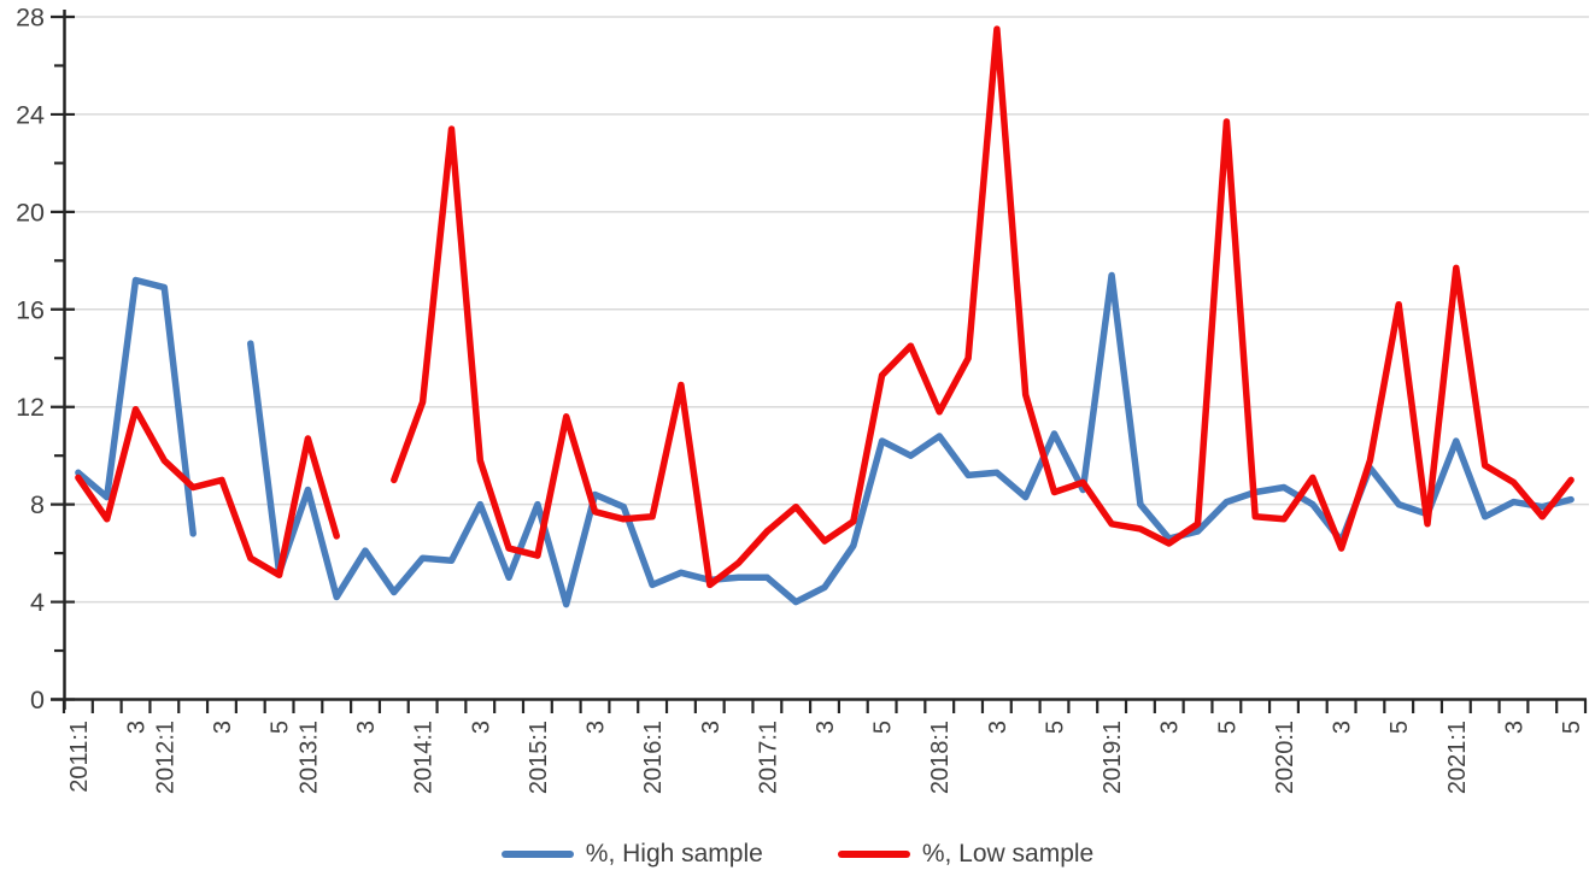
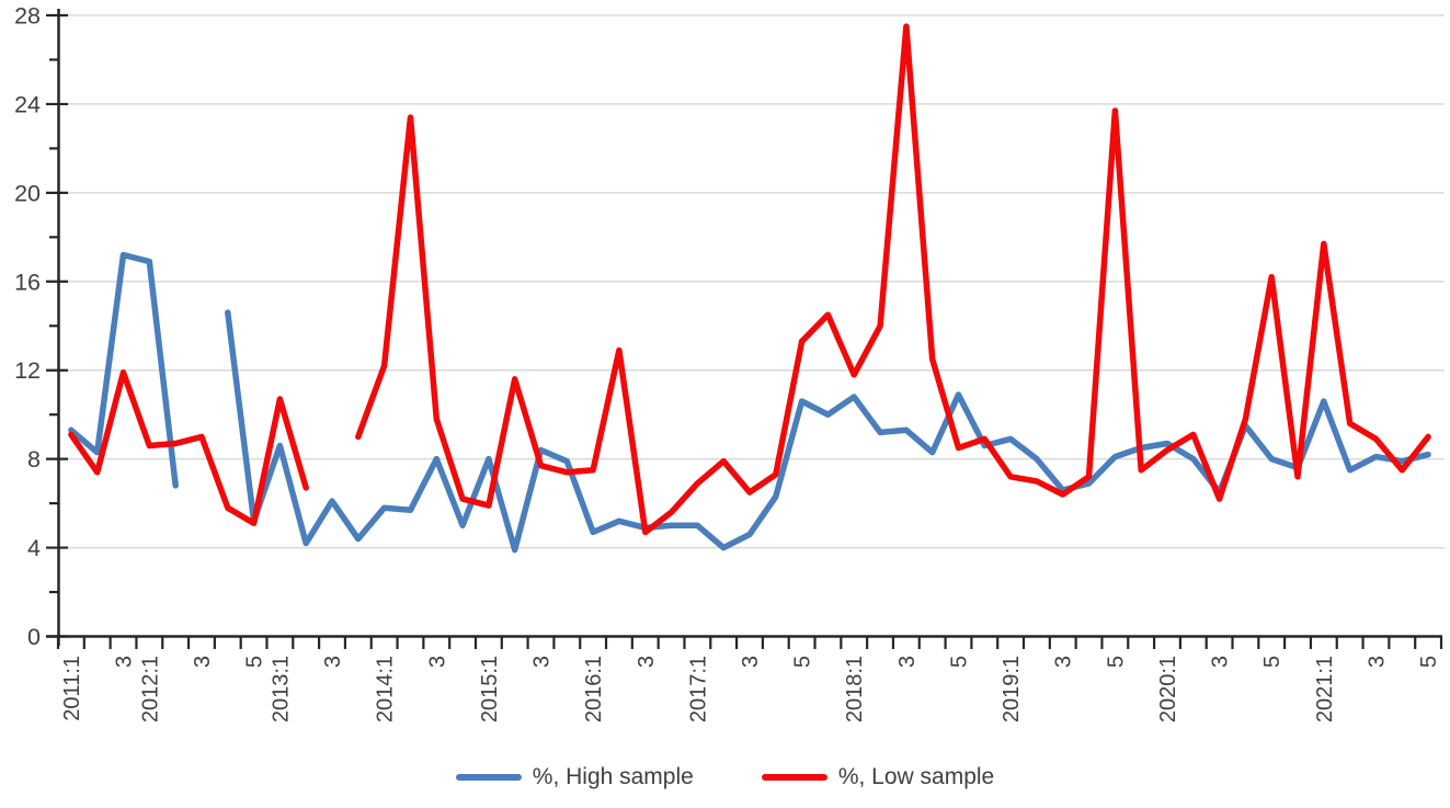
%, Low sample/2012:1: 9.8 -> 8.6
%, High sample/2019:1: 17.4 -> 8.9
%, Low sample/2020:1: 7.4 -> 8.4
